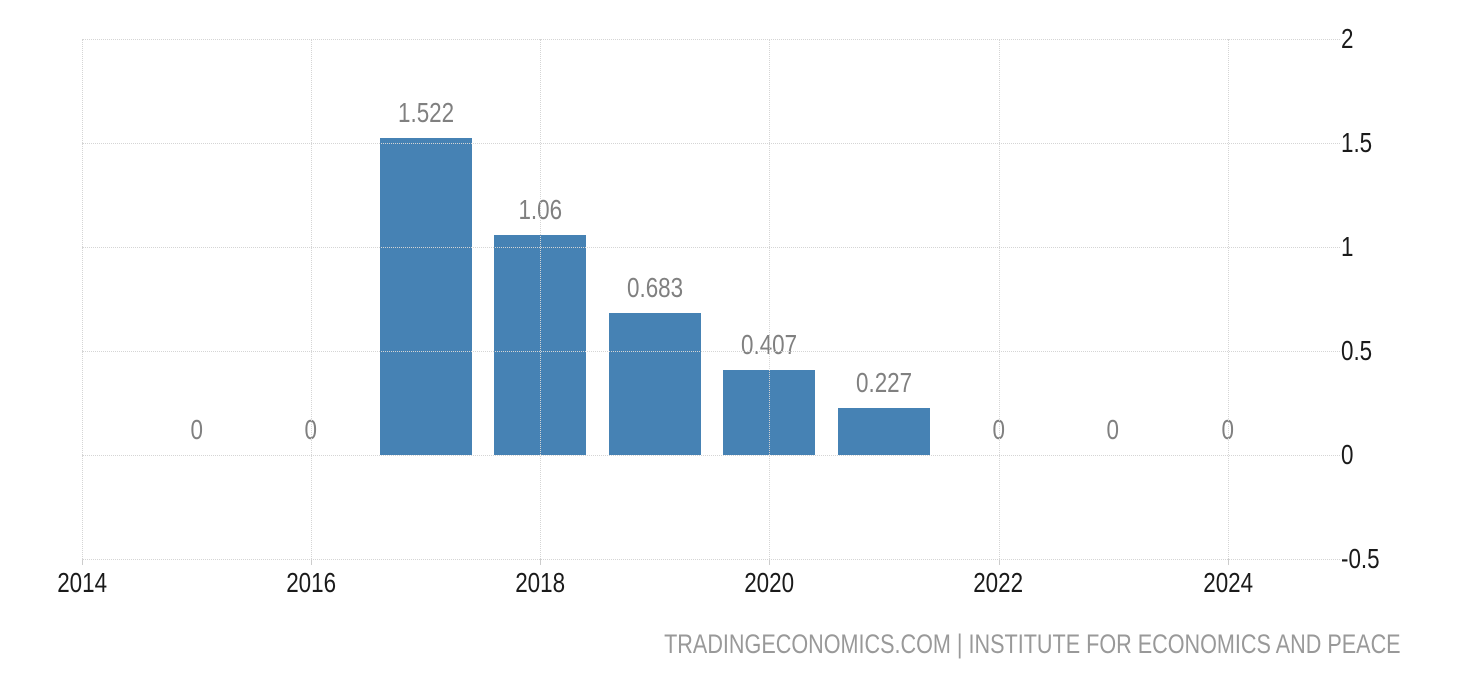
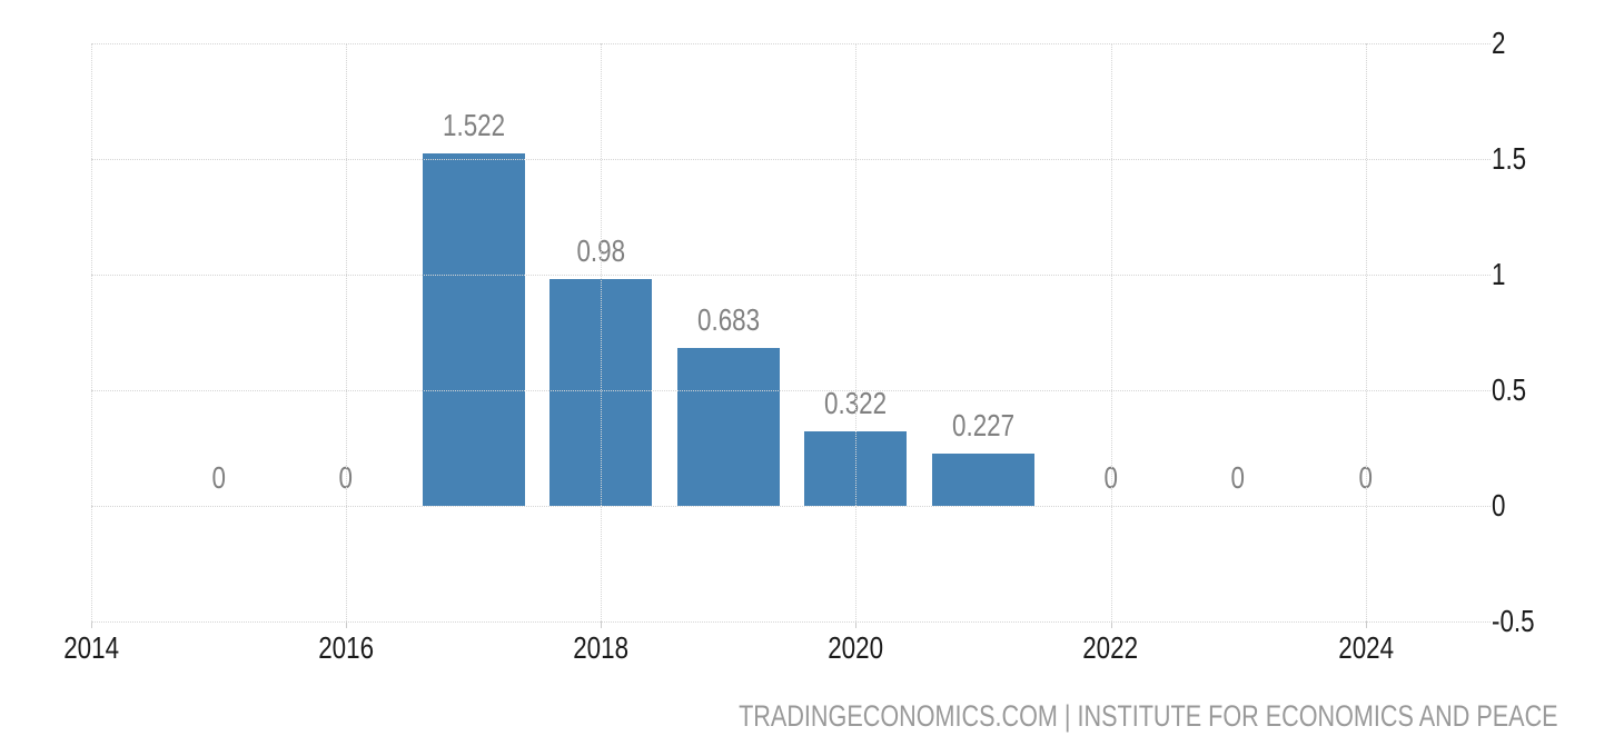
2018: 1.06 -> 0.98
2020: 0.407 -> 0.322
